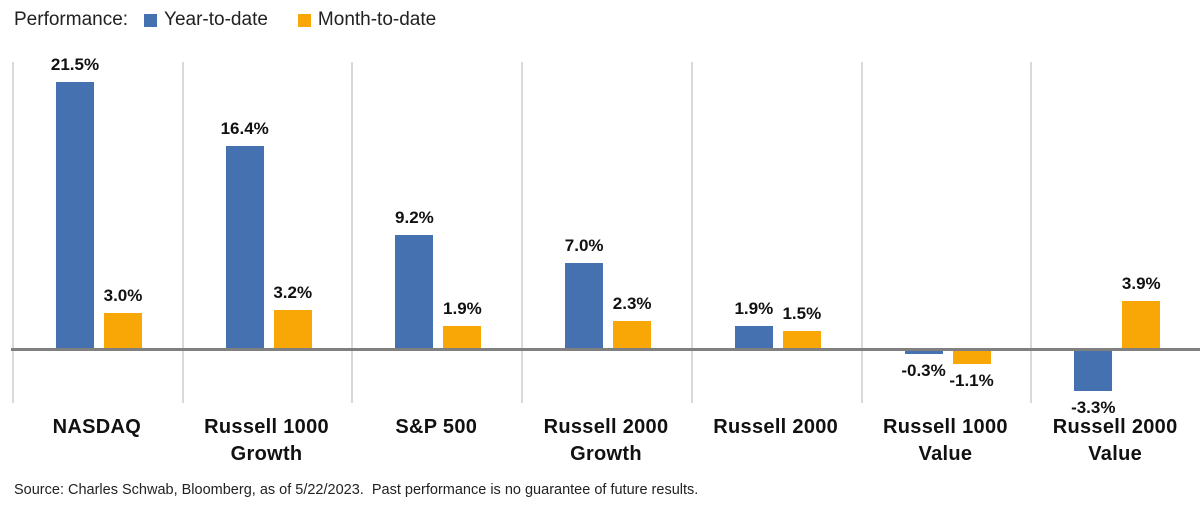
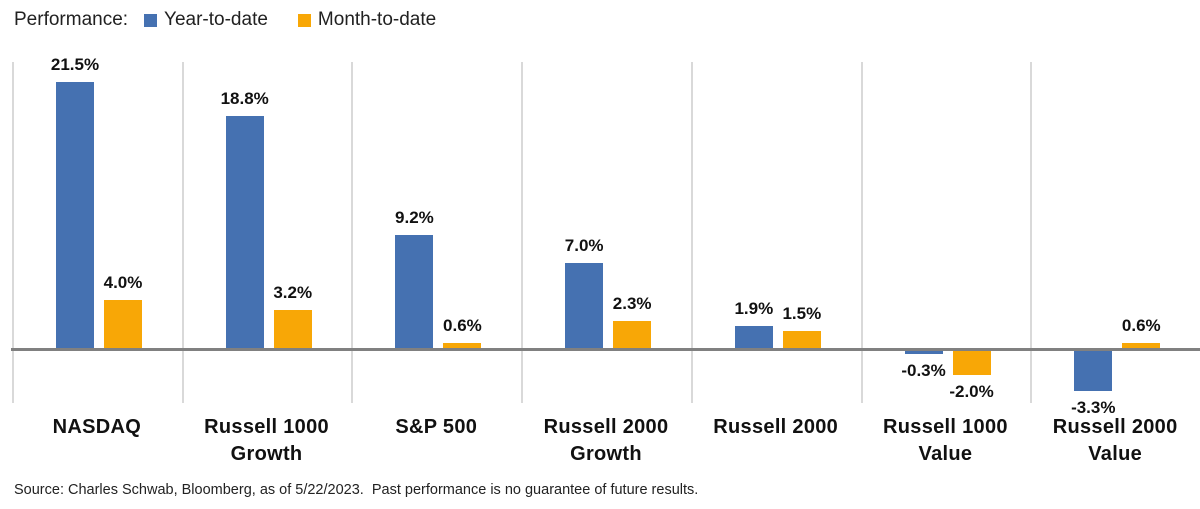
Month-to-date/NASDAQ: 3.0% -> 4.0%
Year-to-date/Russell 1000 Growth: 16.4% -> 18.8%
Month-to-date/S&P 500: 1.9% -> 0.6%
Month-to-date/Russell 1000 Value: -1.1% -> -2.0%
Month-to-date/Russell 2000 Value: 3.9% -> 0.6%
